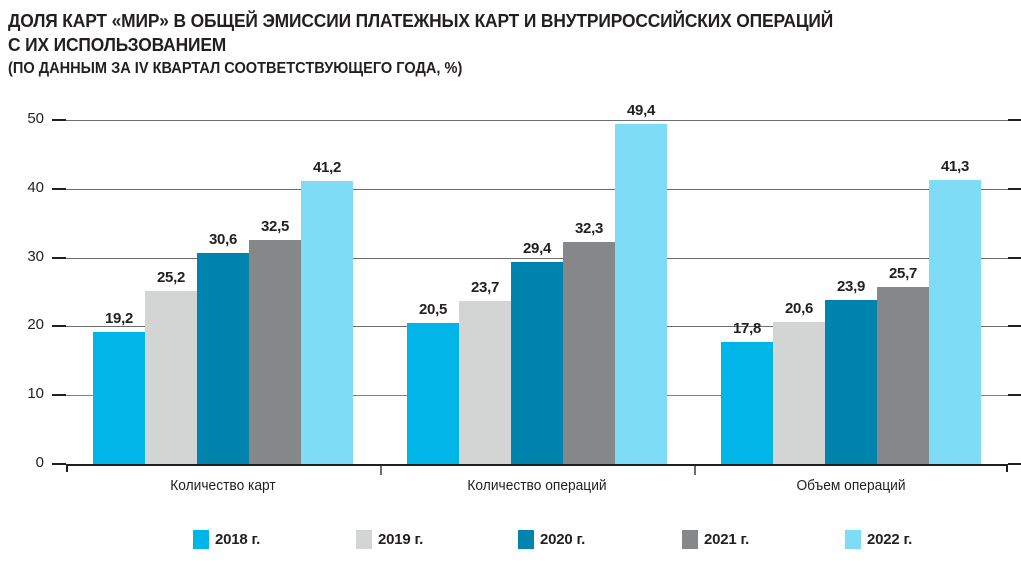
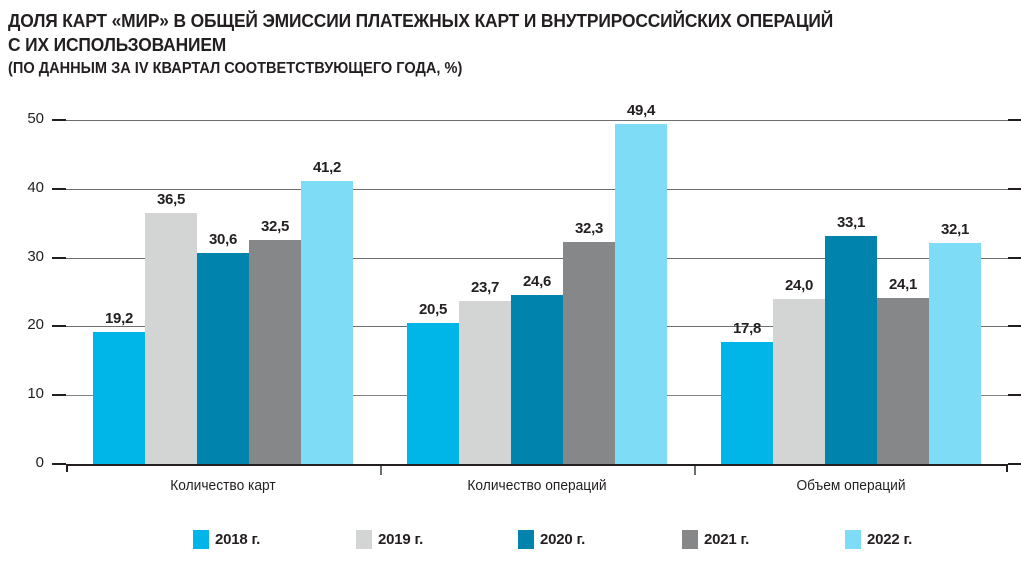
2019 г./Количество карт: 25,2 -> 36,5
2020 г./Количество операций: 29,4 -> 24,6
2019 г./Объем операций: 20,6 -> 24,0
2020 г./Объем операций: 23,9 -> 33,1
2021 г./Объем операций: 25,7 -> 24,1
2022 г./Объем операций: 41,3 -> 32,1
